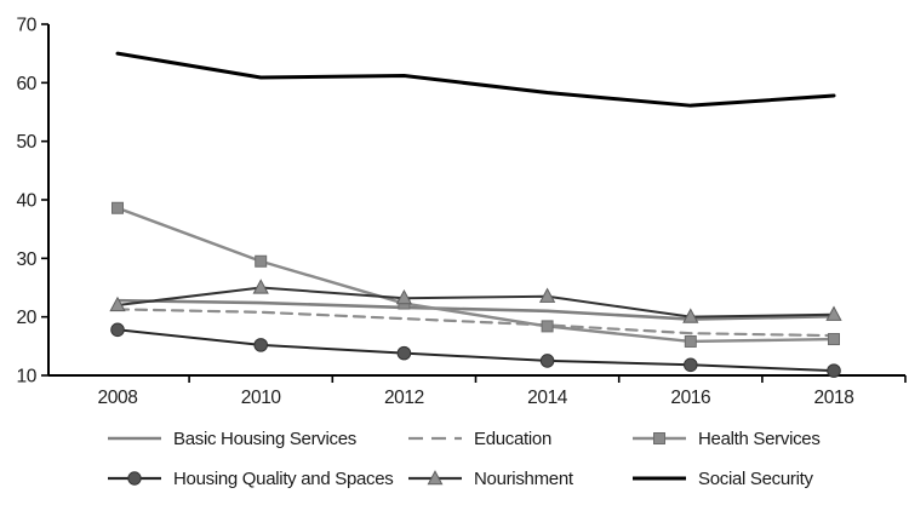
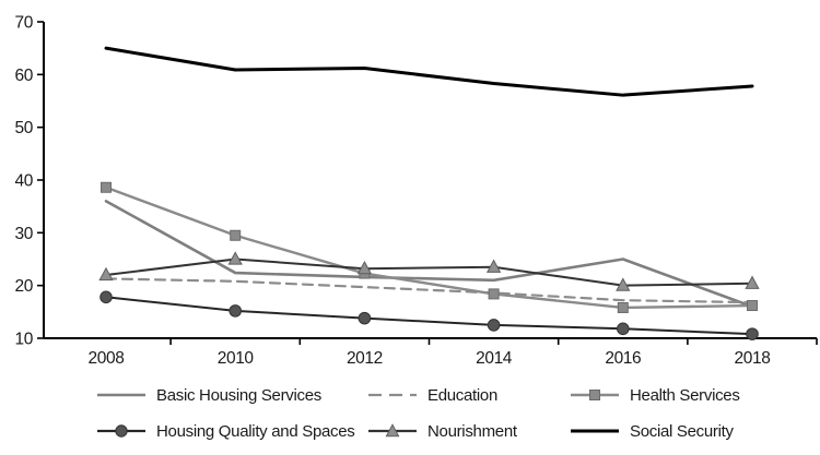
Basic Housing Services/2008: 23 -> 36
Basic Housing Services/2016: 20 -> 25
Basic Housing Services/2018: 20 -> 16
